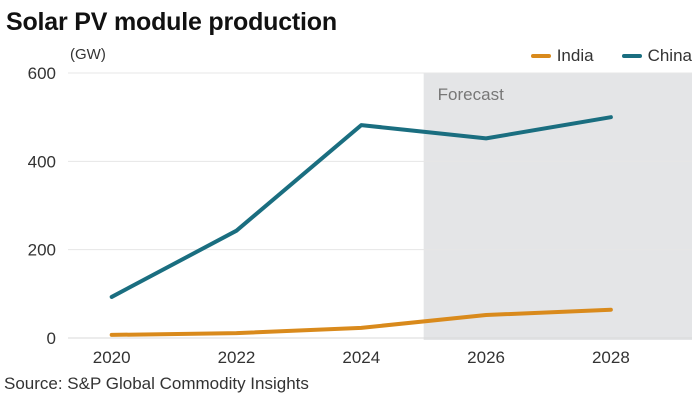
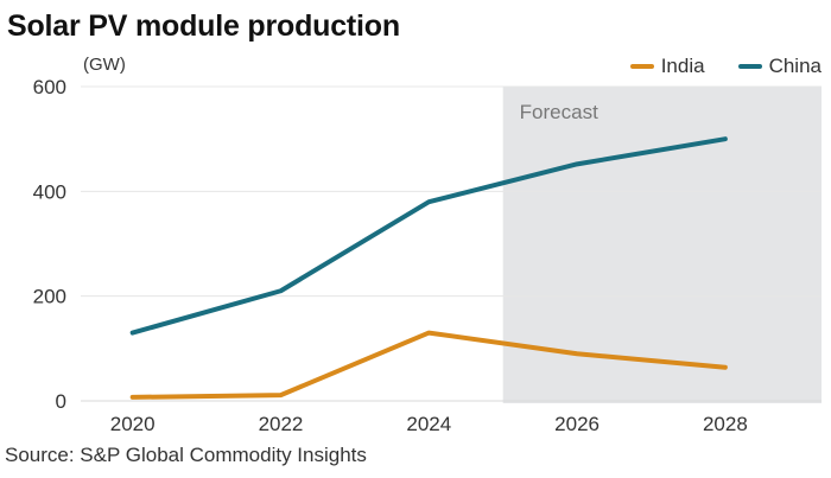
China/2020: 90 -> 130
China/2022: 240 -> 210
India/2024: 20 -> 130
China/2024: 480 -> 380
India/2026: 50 -> 90
